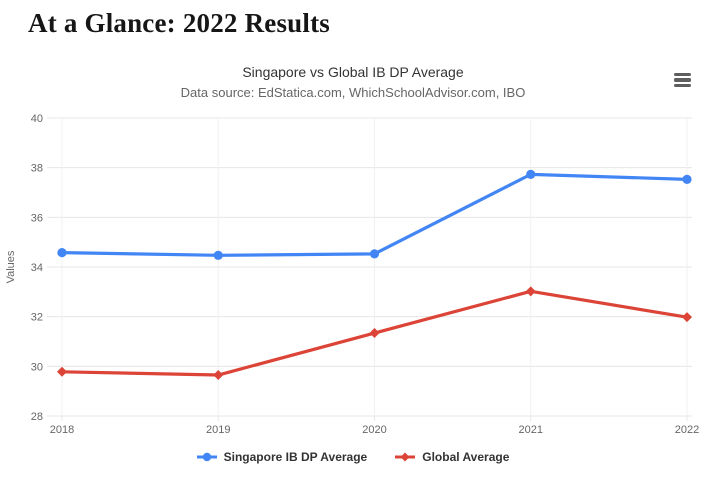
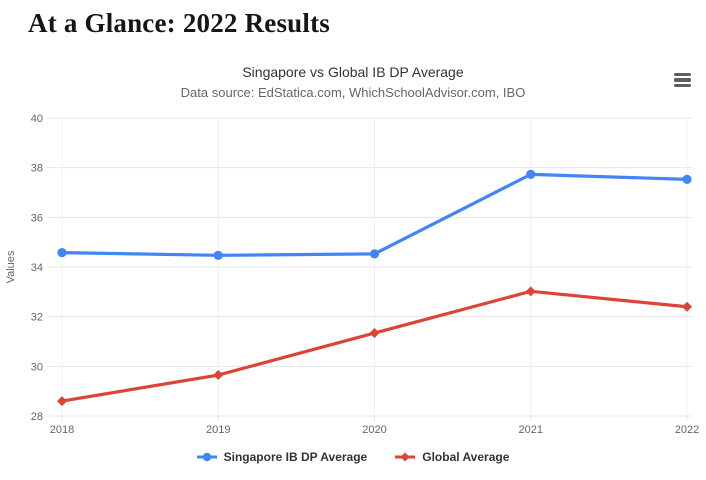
Global Average/2018: 29.8 -> 28.6
Global Average/2022: 32.0 -> 32.4
